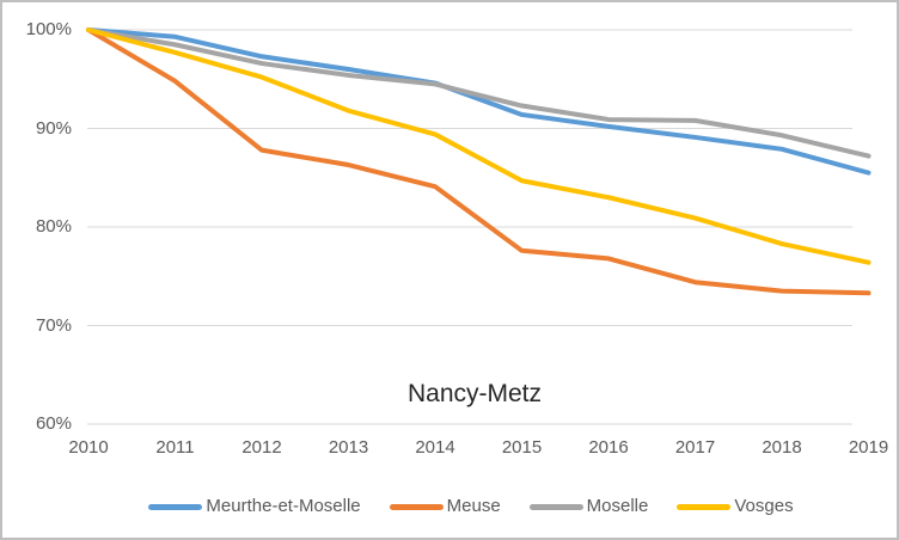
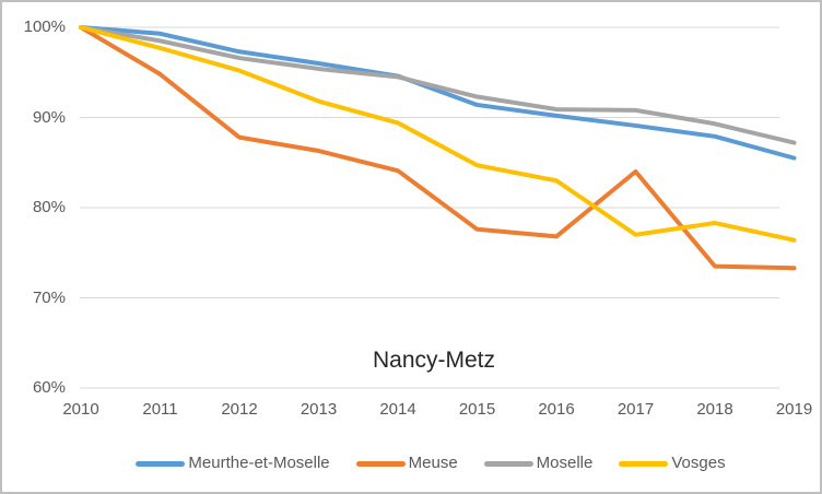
Meuse/2017: 74% -> 84%
Vosges/2017: 81% -> 77%
